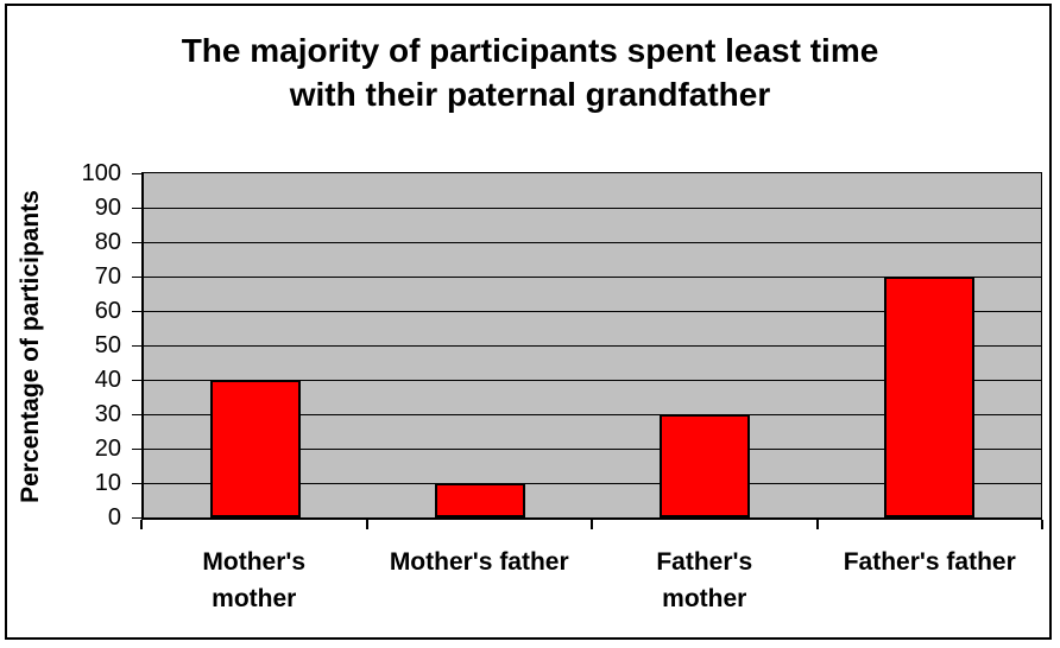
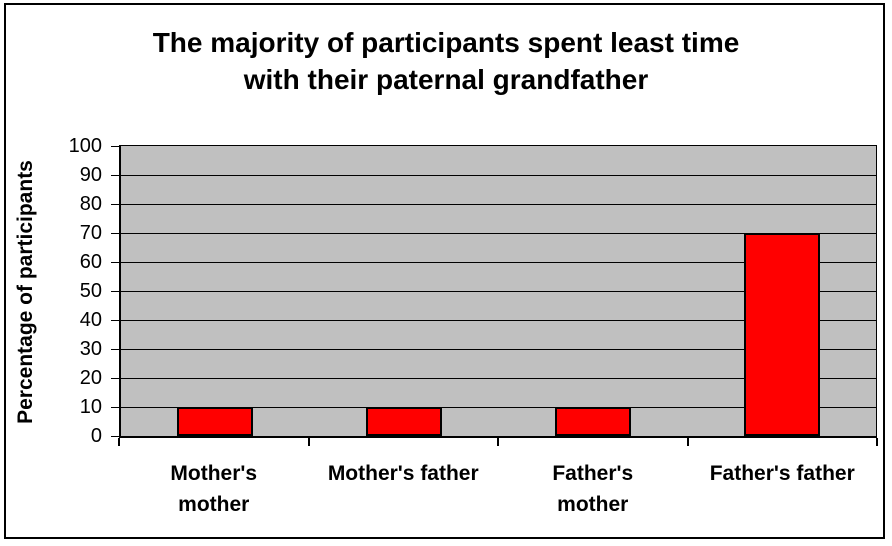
Mother's mother: 40 -> 10
Father's mother: 30 -> 10
